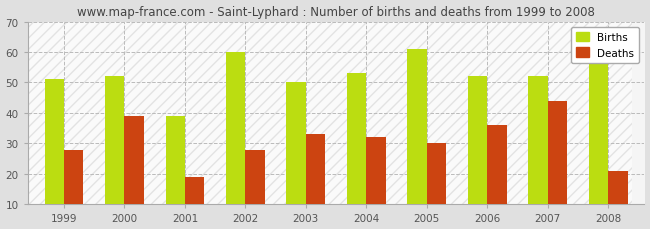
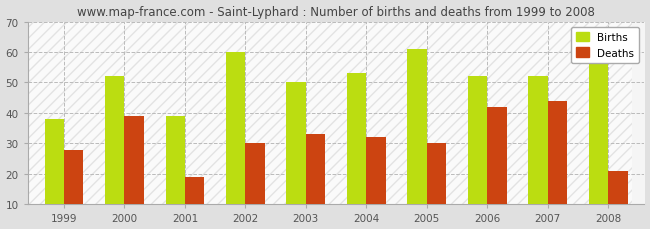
Births/1999: 51 -> 38
Deaths/2002: 28 -> 30
Deaths/2006: 36 -> 42
